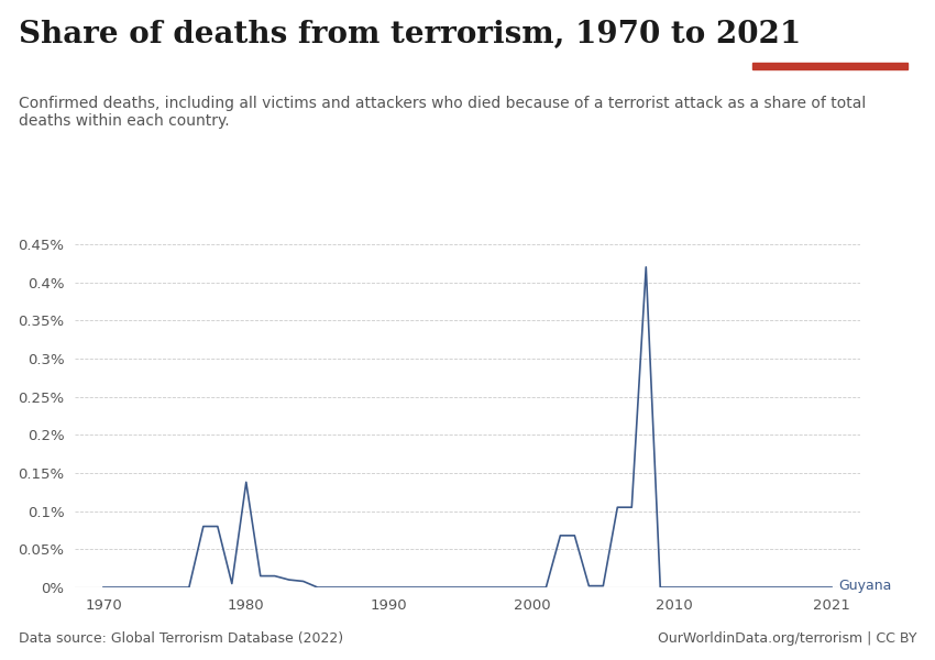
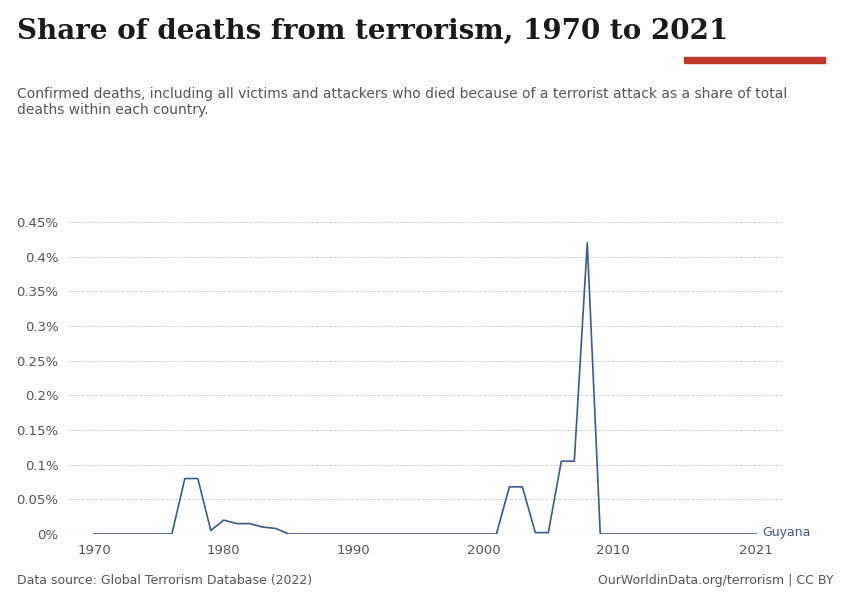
1980: 0.138% -> 0.020%
